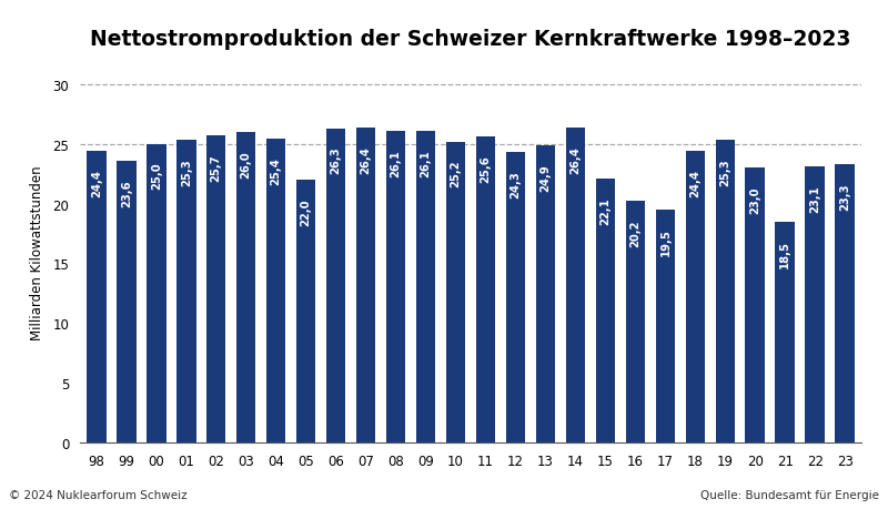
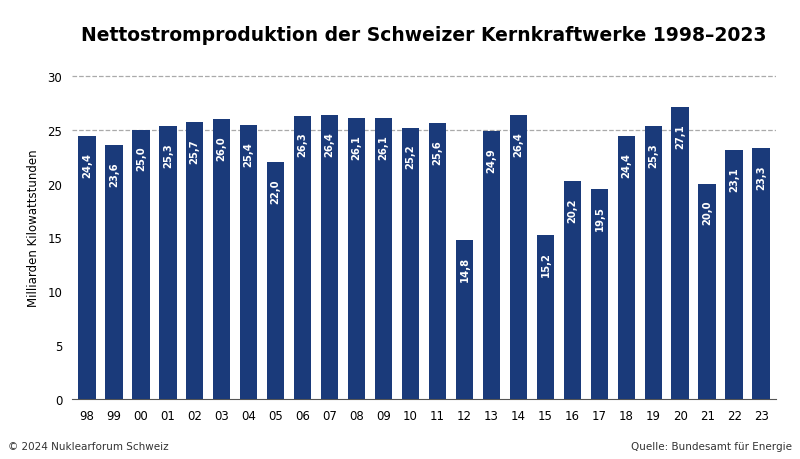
12: 24,3 -> 14,8
15: 22,1 -> 15,2
20: 23,0 -> 27,1
21: 18,5 -> 20,0
